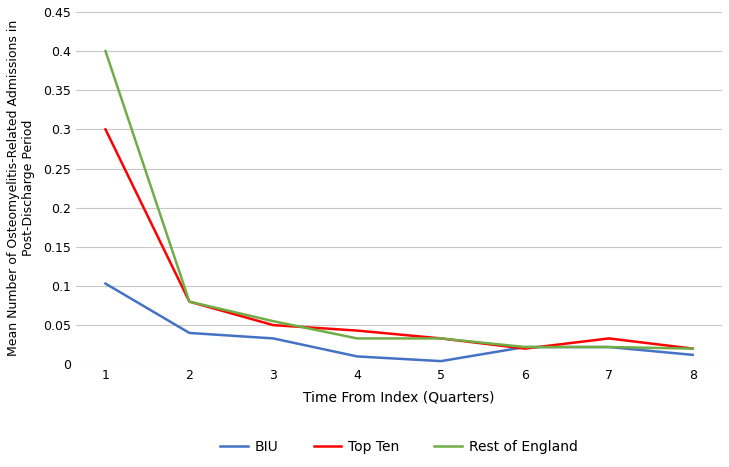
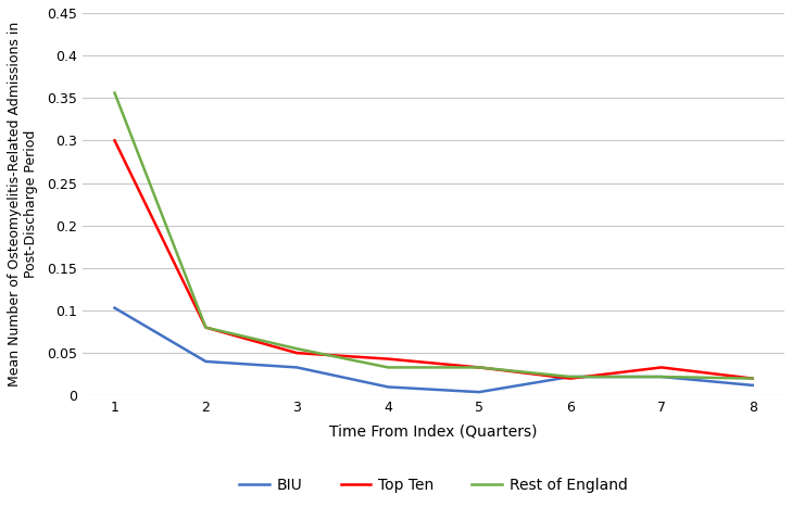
Rest of England/1: 0.400 -> 0.356
